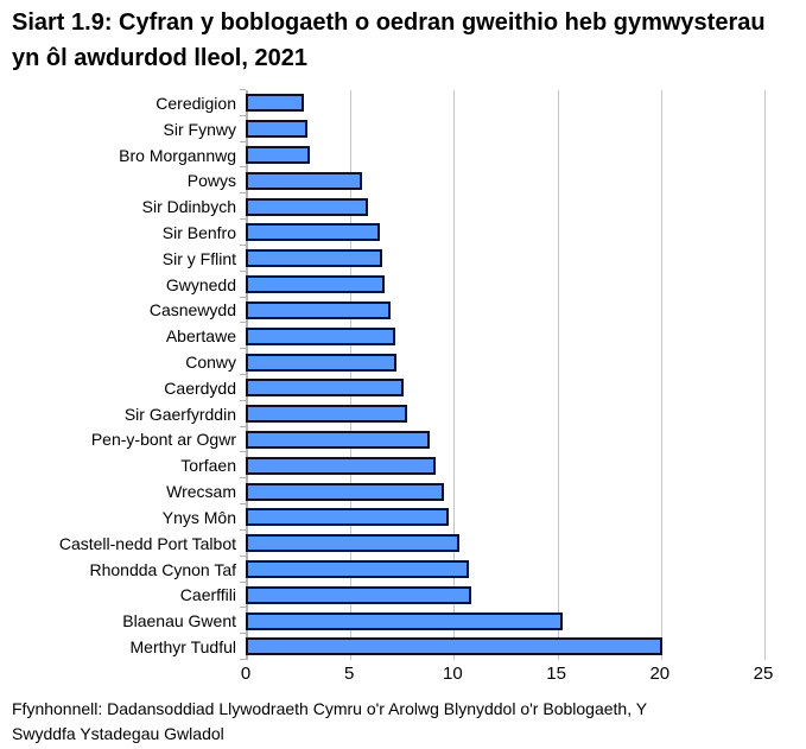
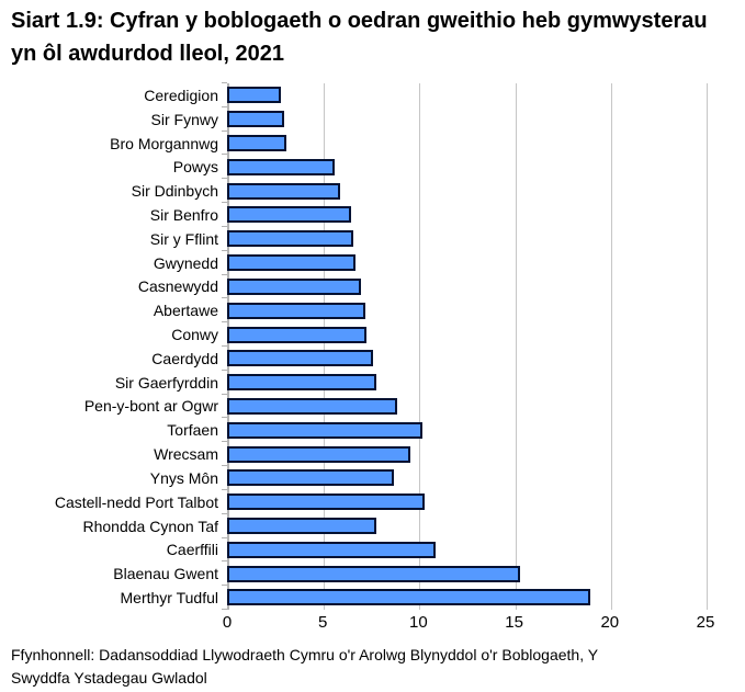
Torfaen: 9.2 -> 10.2
Ynys Môn: 9.8 -> 8.7
Rhondda Cynon Taf: 10.8 -> 7.8
Merthyr Tudful: 20.1 -> 19.0
